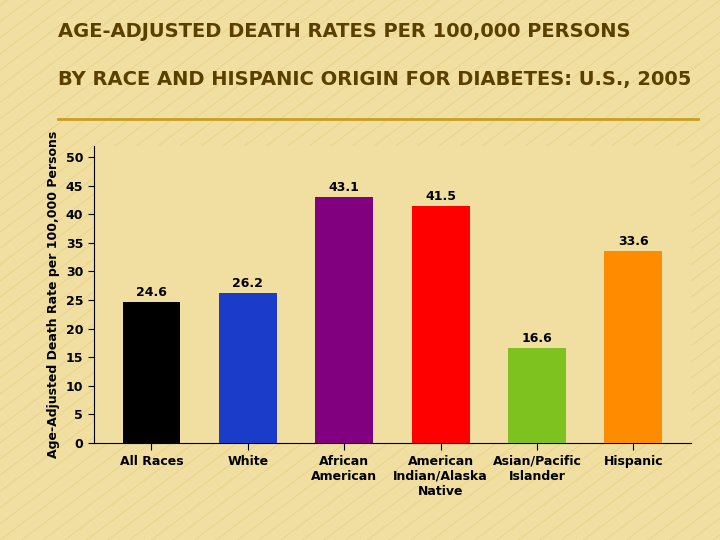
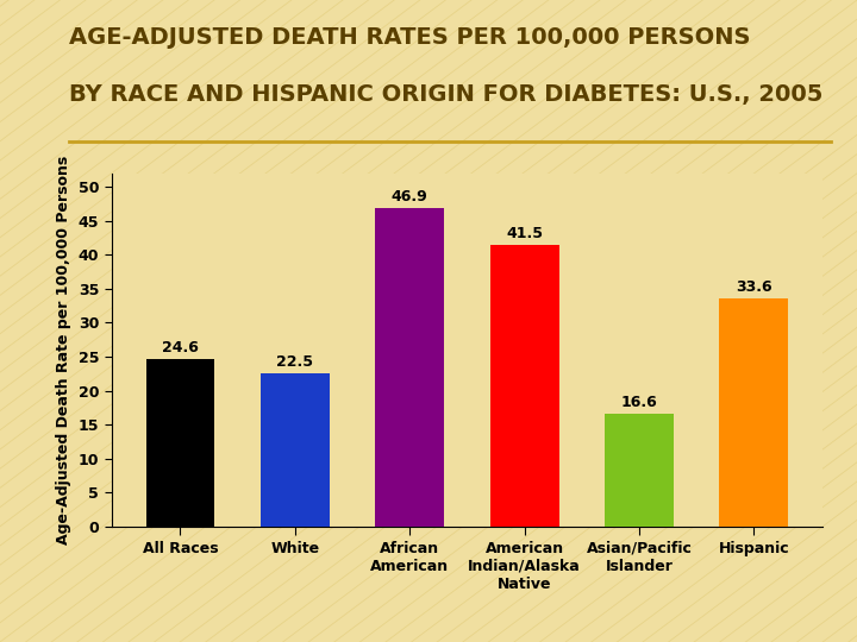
White: 26.2 -> 22.5
African American: 43.1 -> 46.9
